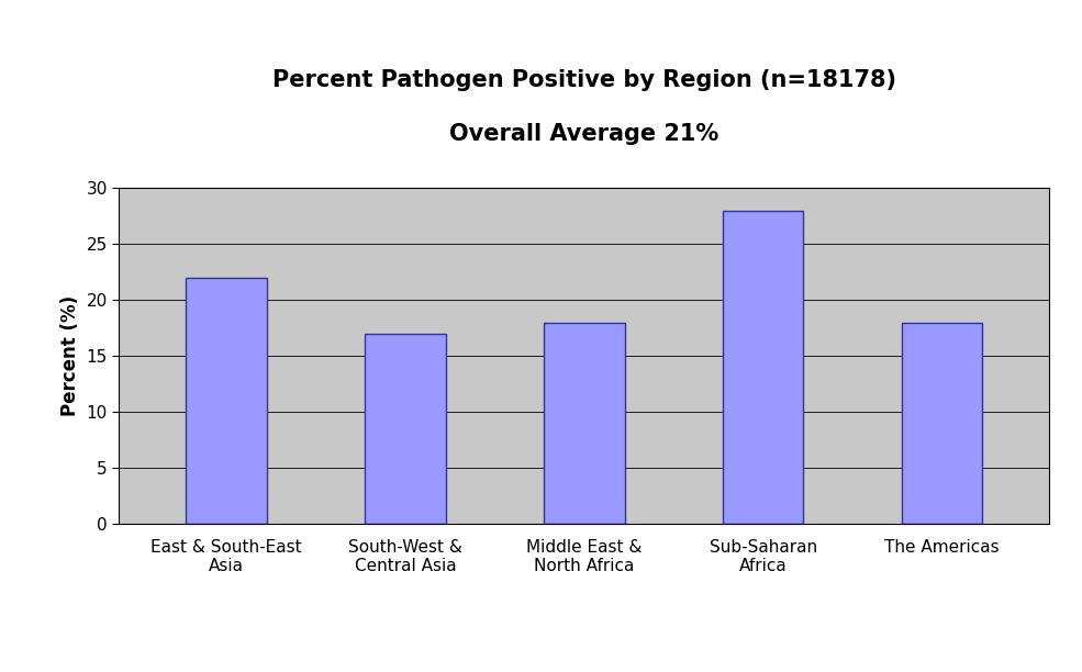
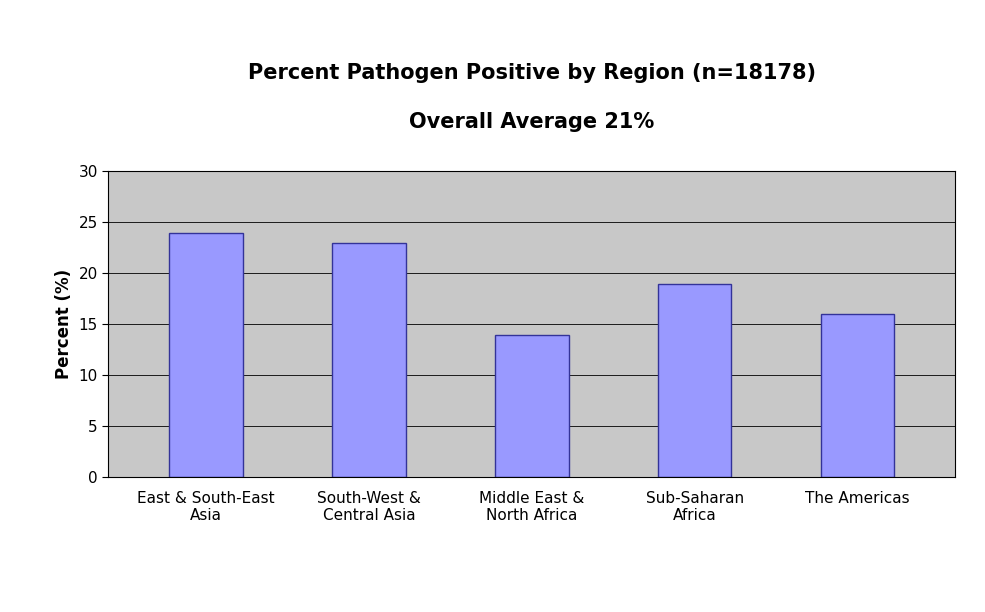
East & South-East Asia: 22 -> 24
South-West & Central Asia: 17 -> 23
Middle East & North Africa: 18 -> 14
Sub-Saharan Africa: 28 -> 19
The Americas: 18 -> 16
